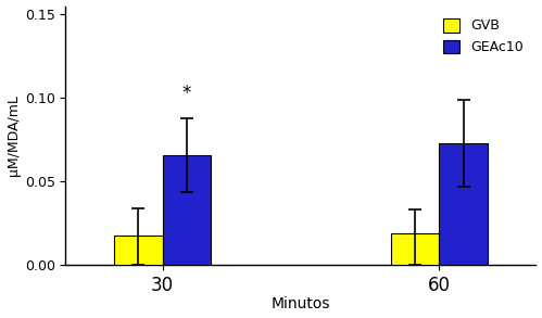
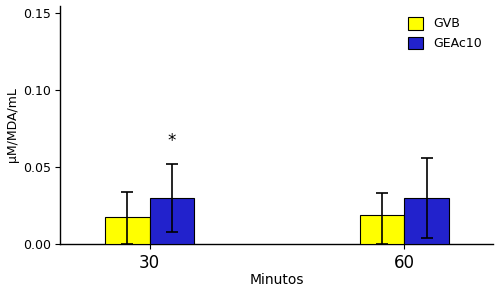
GEAc10/30: 0.066 -> 0.030
GEAc10/60: 0.073 -> 0.030
